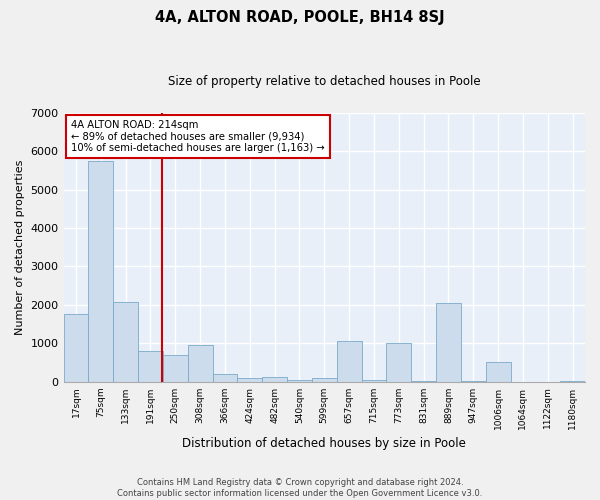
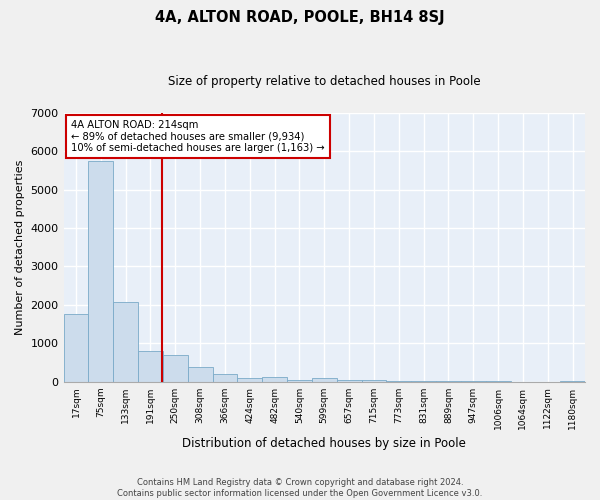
308sqm: 950 -> 370
657sqm: 1050 -> 40
773sqm: 1000 -> 20
889sqm: 2050 -> 10
1006sqm: 500 -> 0
